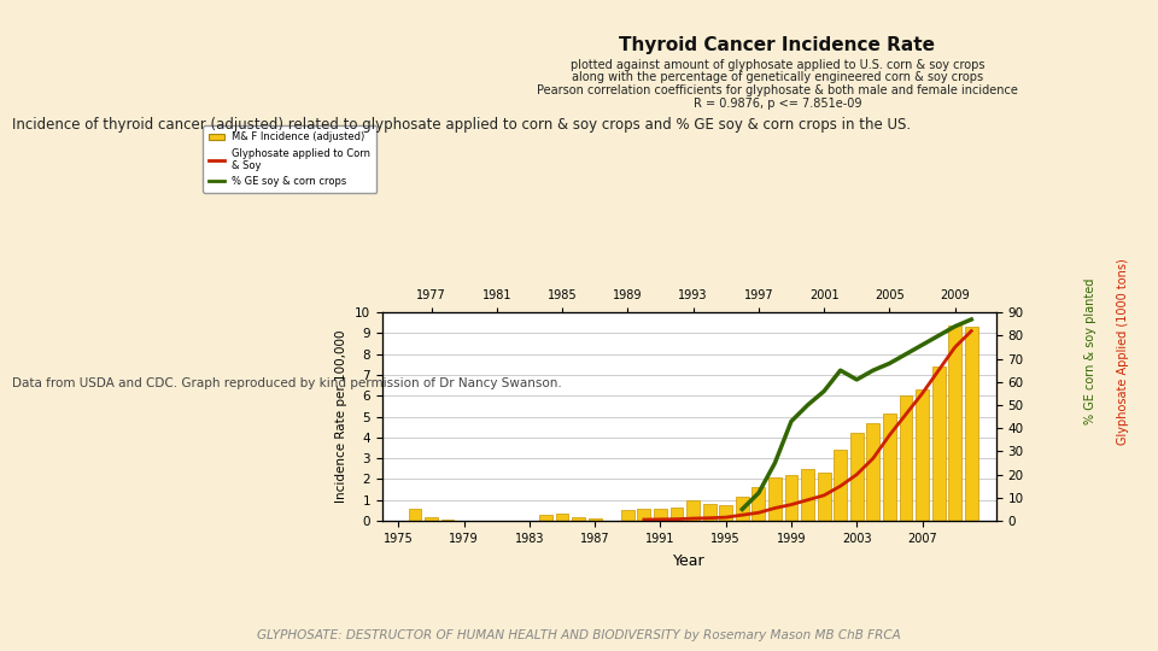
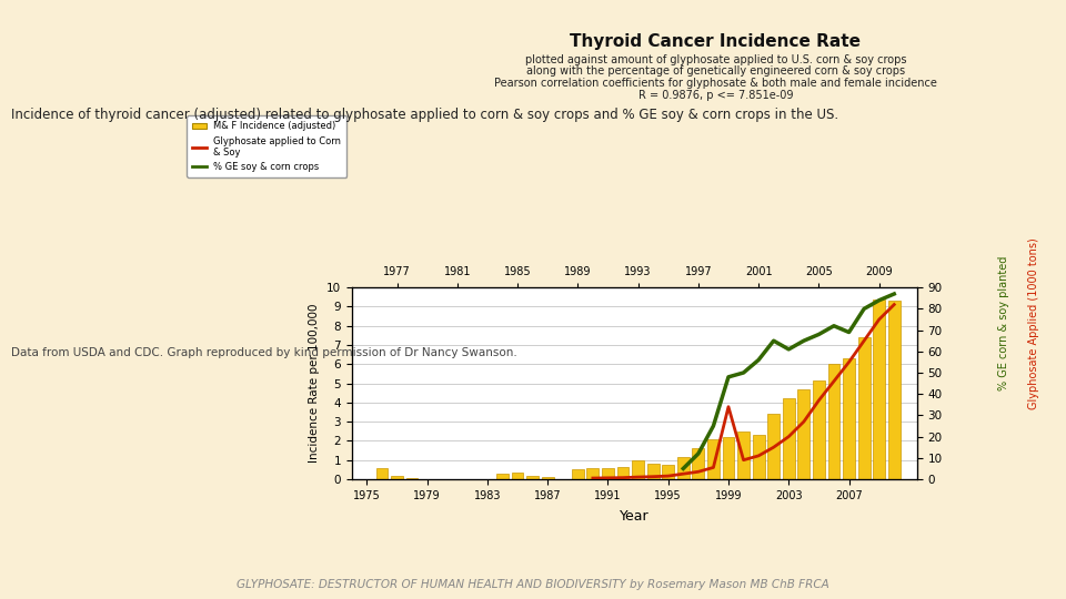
Glyphosate applied to Corn & Soy/1999: 7 -> 34
% GE soy & corn crops/1999: 43 -> 48
% GE soy & corn crops/2007: 76 -> 69
